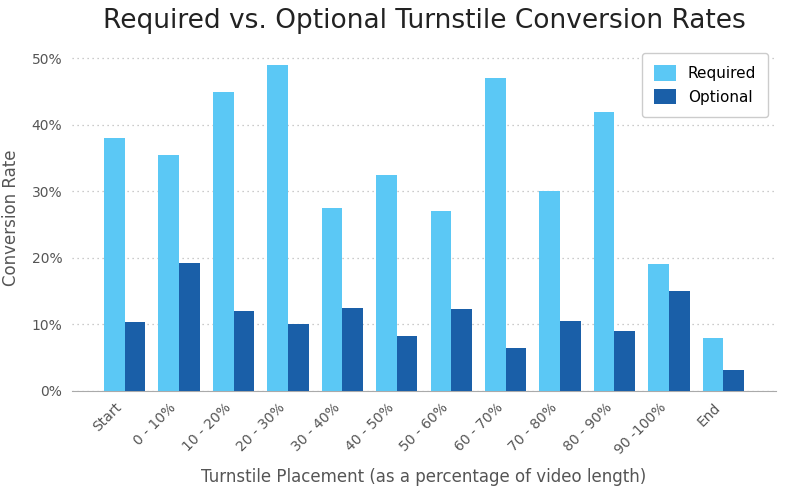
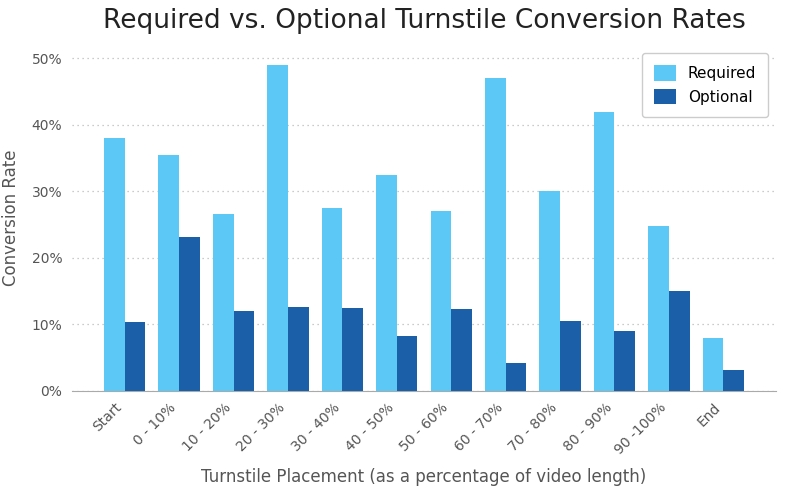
Optional/0 - 10%: 19.2% -> 23.2%
Required/10 - 20%: 45.0% -> 26.6%
Optional/20 - 30%: 10.0% -> 12.6%
Optional/60 - 70%: 6.5% -> 4.2%
Required/90 -100%: 19.0% -> 24.8%
